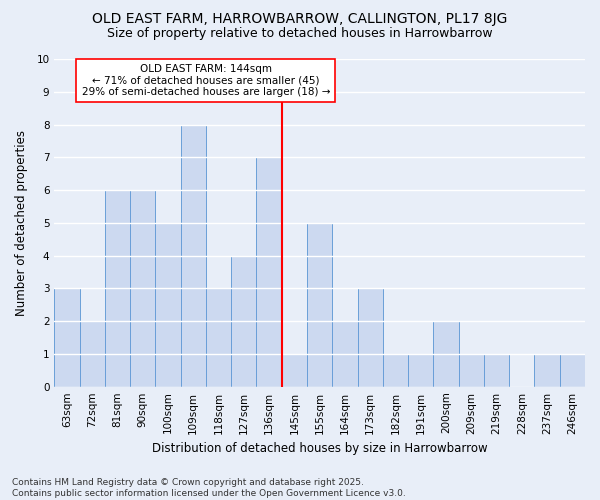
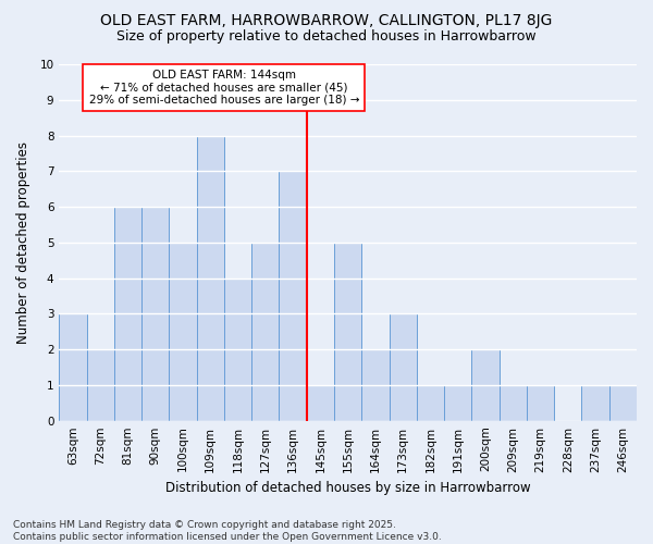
118sqm: 3 -> 4
127sqm: 4 -> 5
